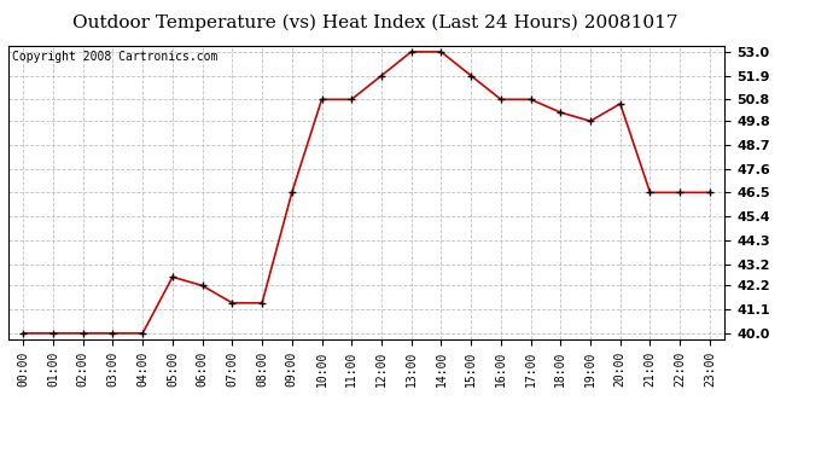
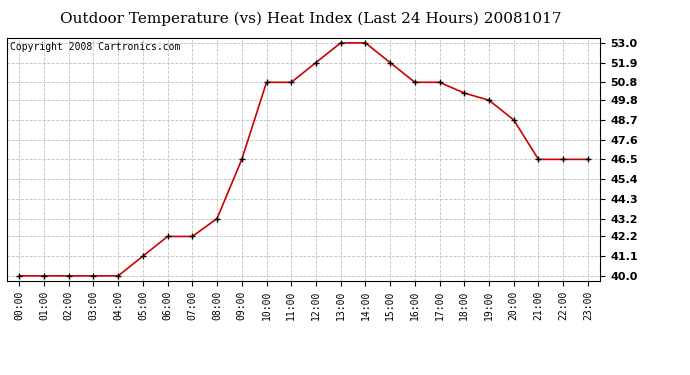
05:00: 42.6 -> 41.1
07:00: 41.4 -> 42.2
08:00: 41.4 -> 43.2
20:00: 50.6 -> 48.7
